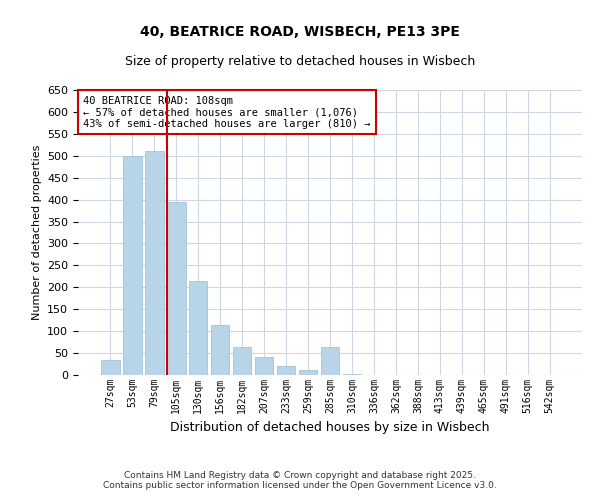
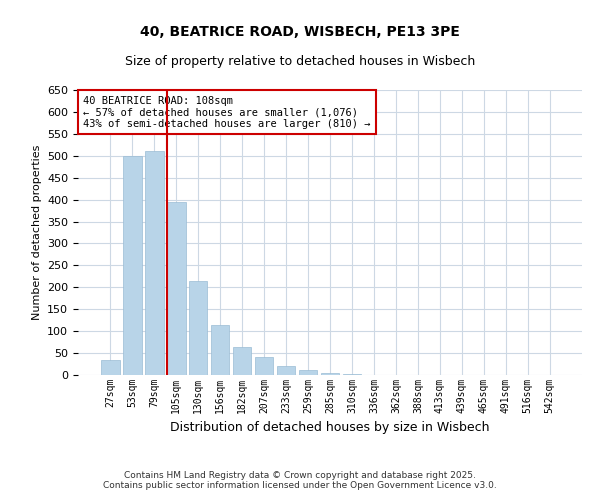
285sqm: 65 -> 5
